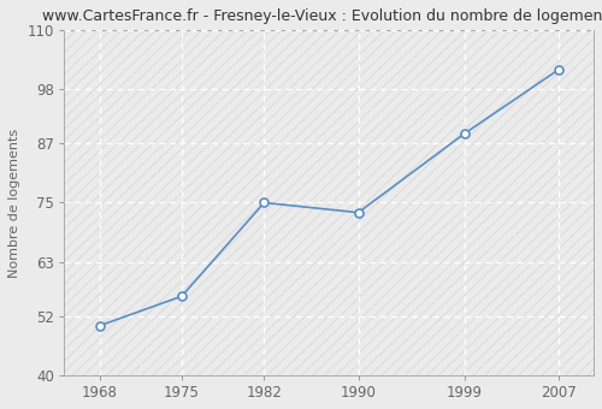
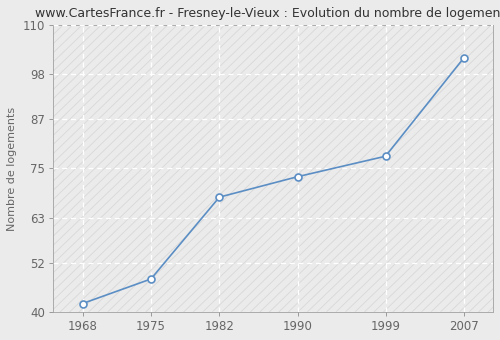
1968: 50 -> 42
1975: 56 -> 48
1982: 75 -> 68
1999: 89 -> 78
